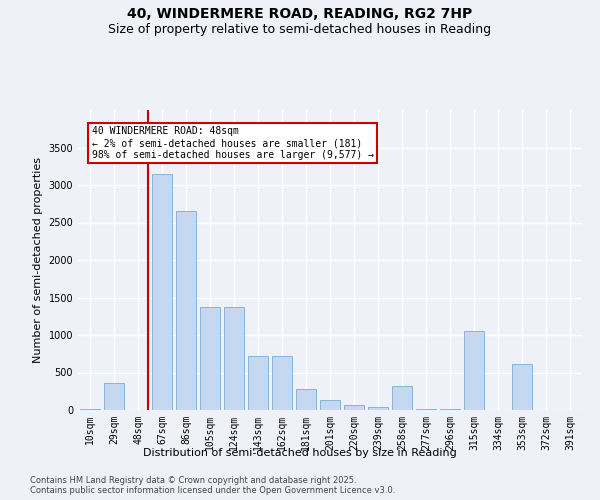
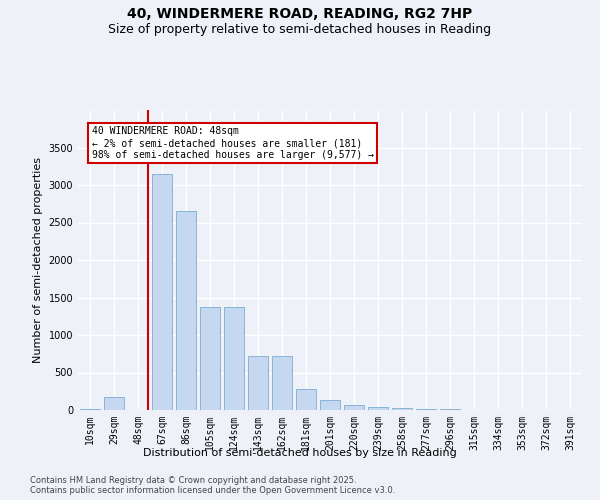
29sqm: 360 -> 180
258sqm: 320 -> 20
315sqm: 1060 -> 0
353sqm: 620 -> 0
